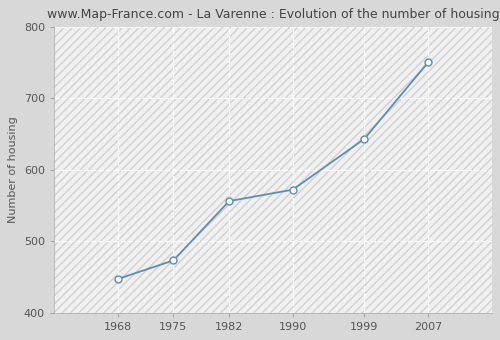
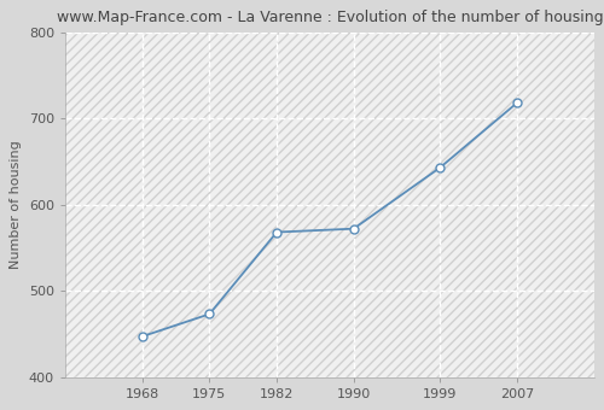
1982: 556 -> 568
2007: 750 -> 718
